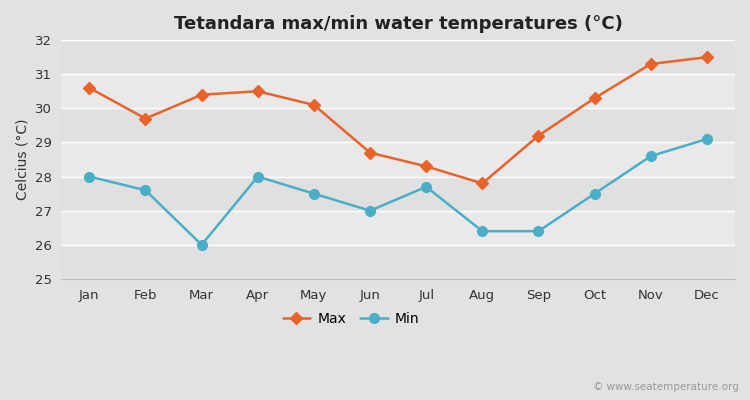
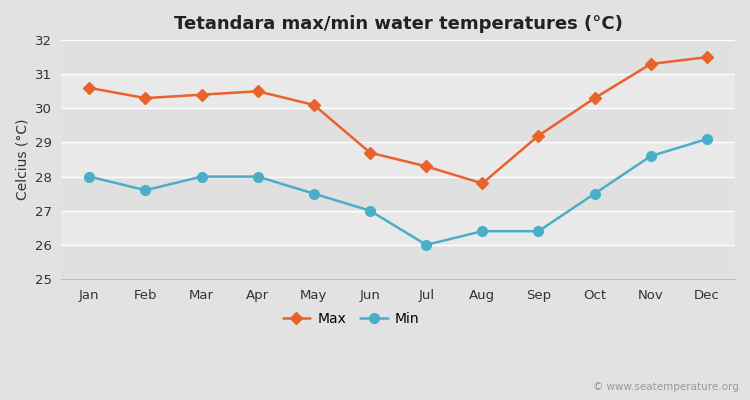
Max/Feb: 29.7 -> 30.3
Min/Mar: 26.0 -> 28.0
Min/Jul: 27.7 -> 26.0
